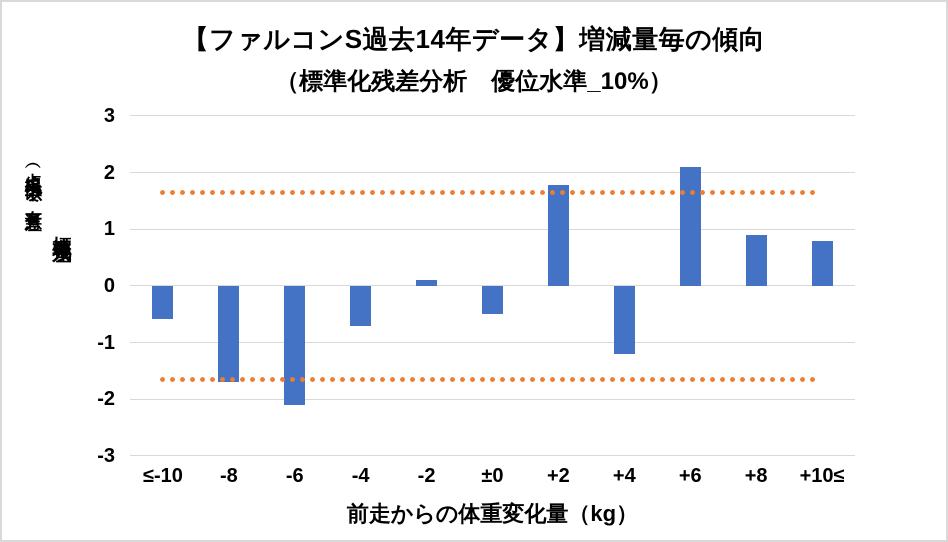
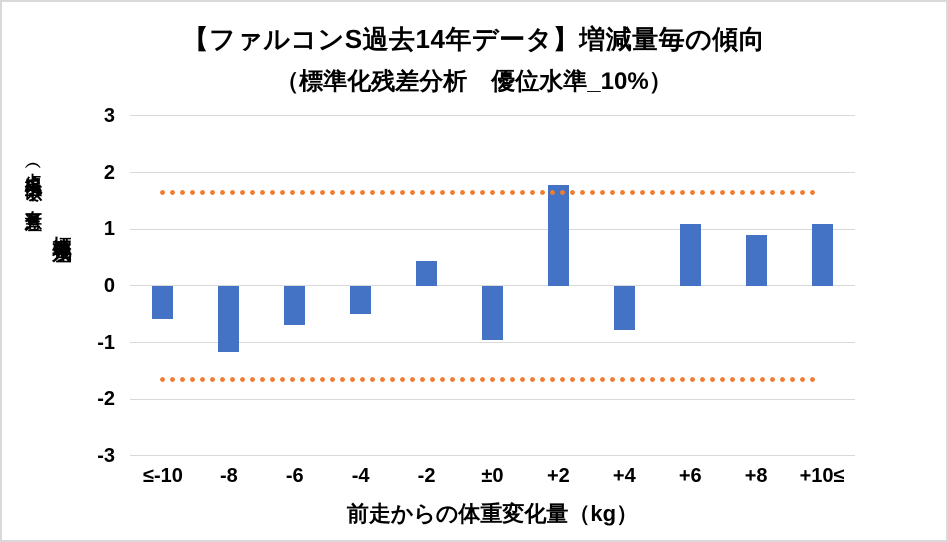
-8: -1.7 -> -1.2
-6: -2.1 -> -0.7
-4: -0.7 -> -0.5
-2: 0.1 -> 0.4
±0: -0.5 -> -1.0
+4: -1.2 -> -0.8
+6: 2.1 -> 1.1
+10≤: 0.8 -> 1.1
